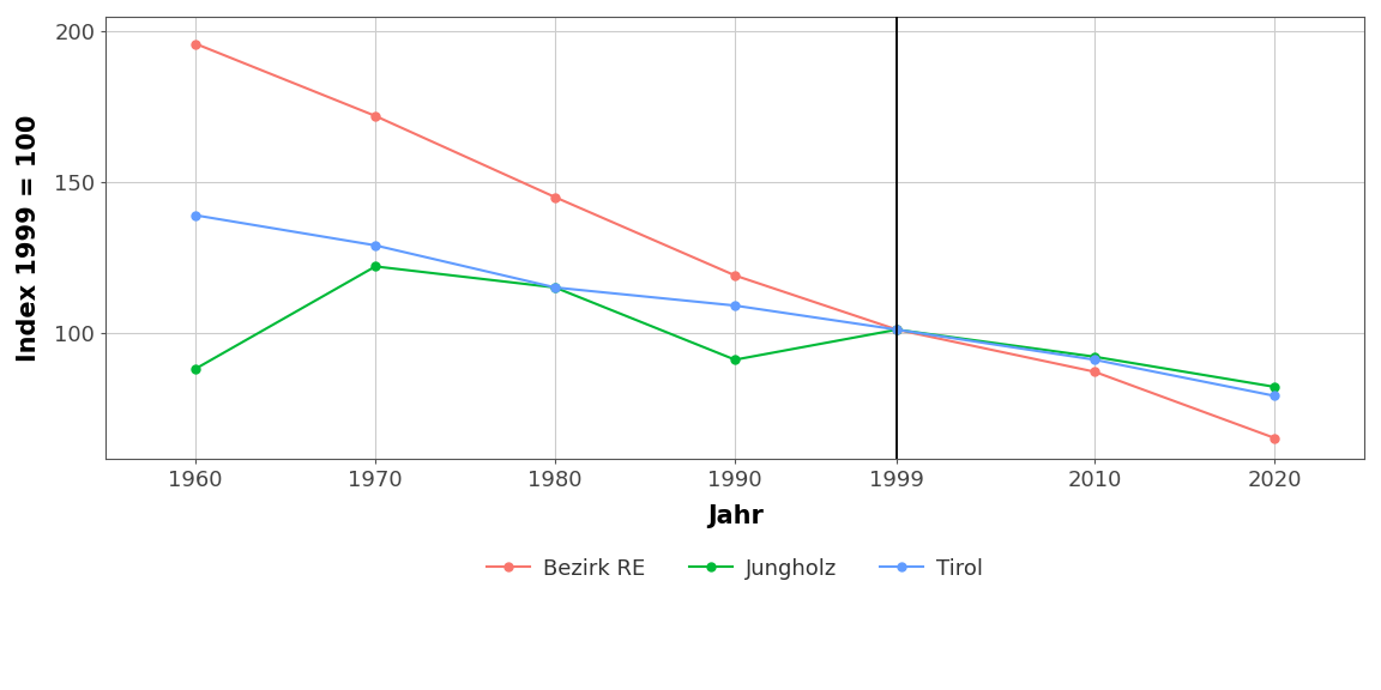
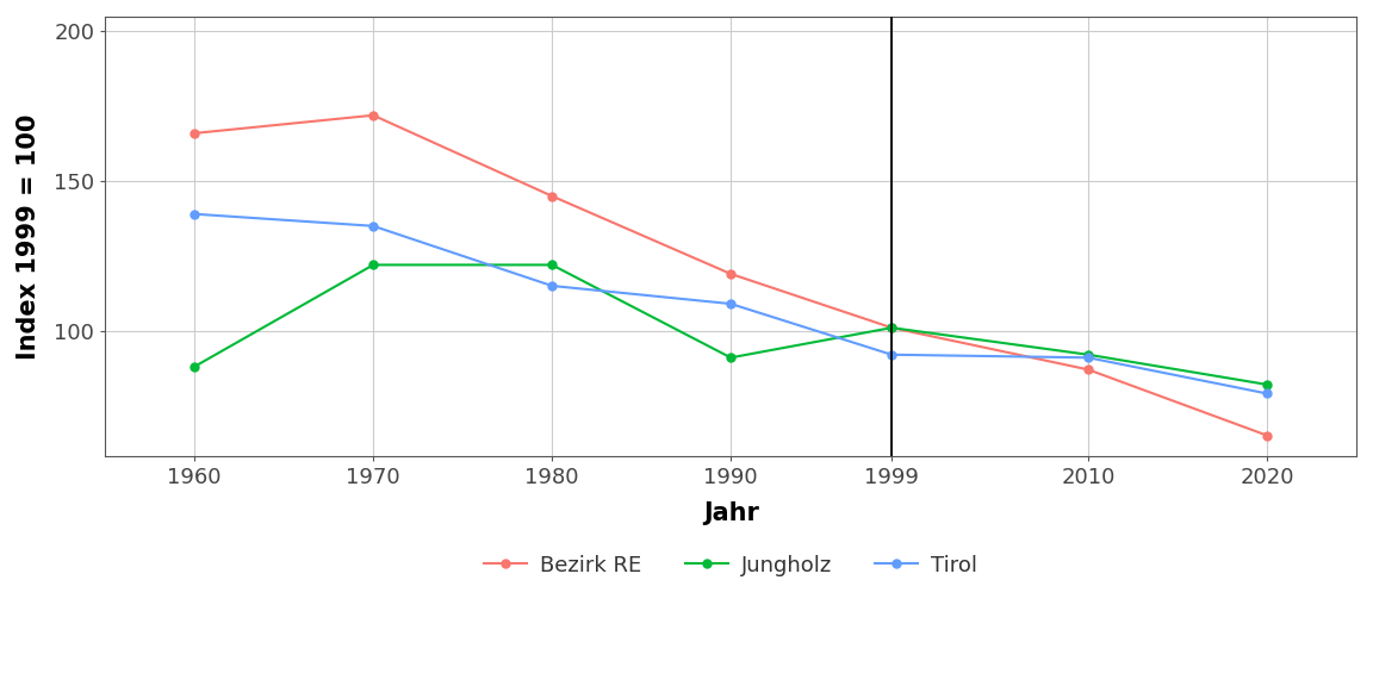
Bezirk RE/1960: 196 -> 166
Tirol/1970: 129 -> 135
Jungholz/1980: 115 -> 122
Tirol/1999: 101 -> 92
